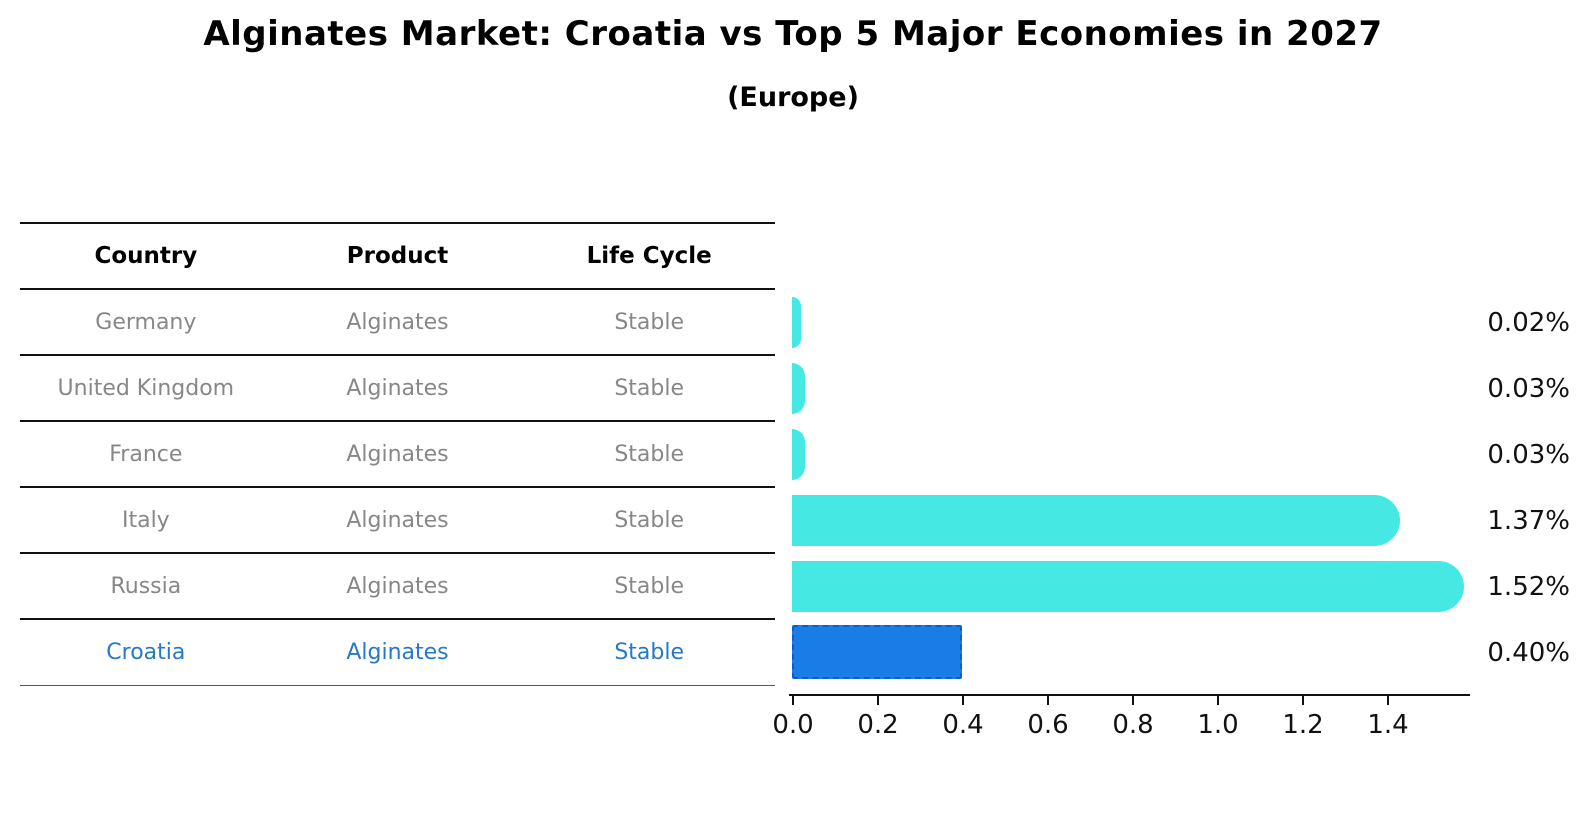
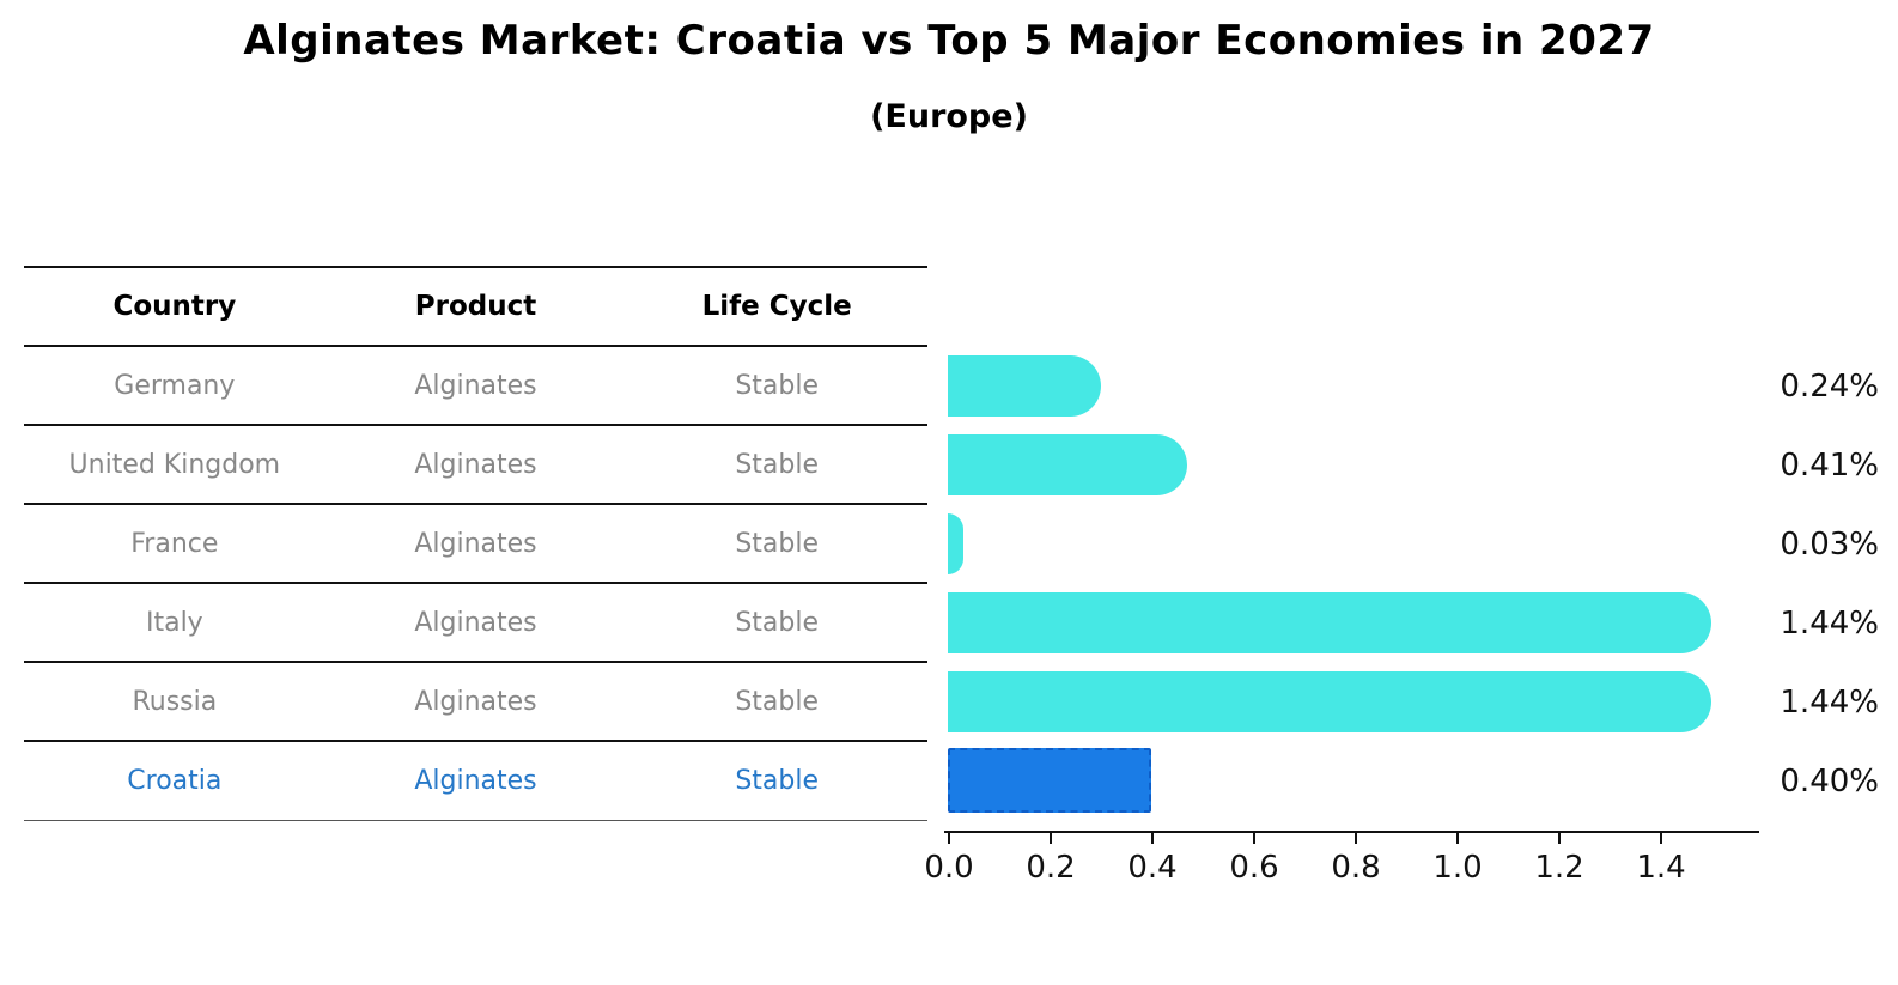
Germany: 0.02% -> 0.24%
United Kingdom: 0.03% -> 0.41%
Italy: 1.37% -> 1.44%
Russia: 1.52% -> 1.44%
